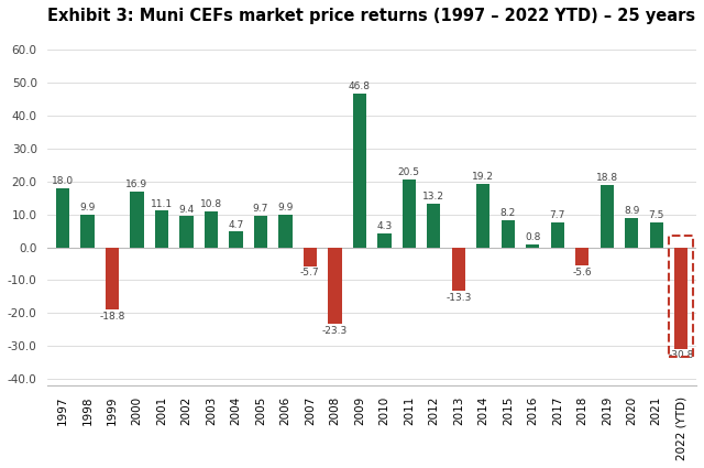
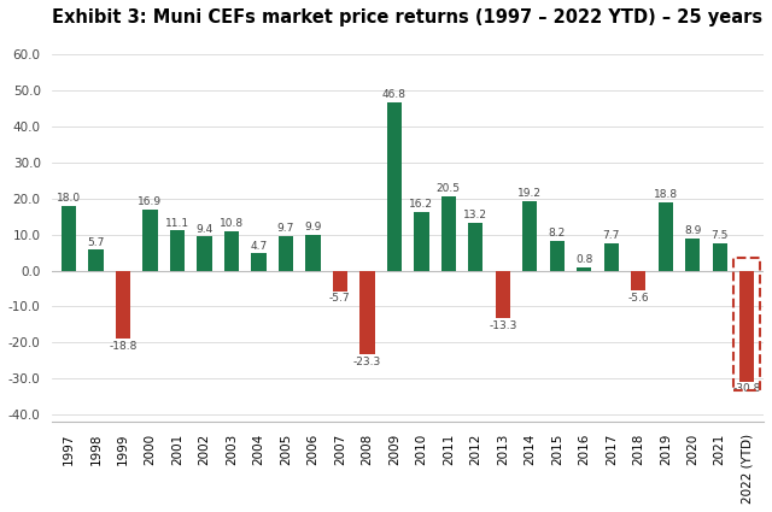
1998: 9.9 -> 5.7
2010: 4.3 -> 16.2
